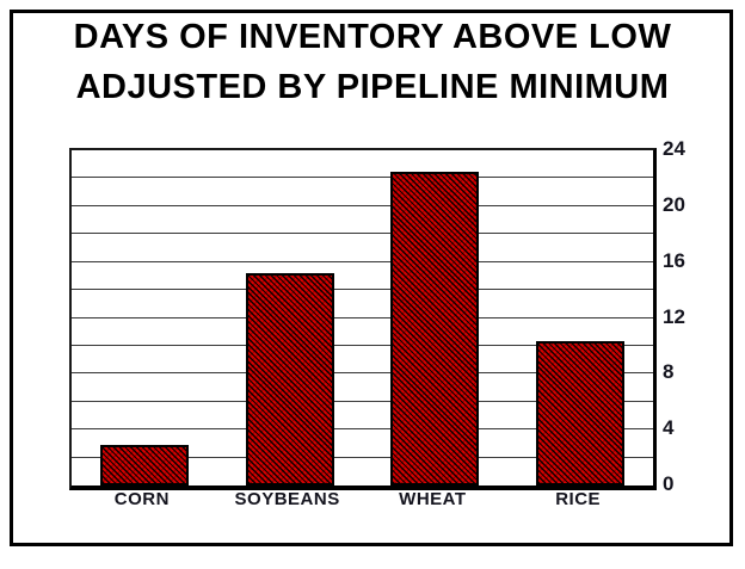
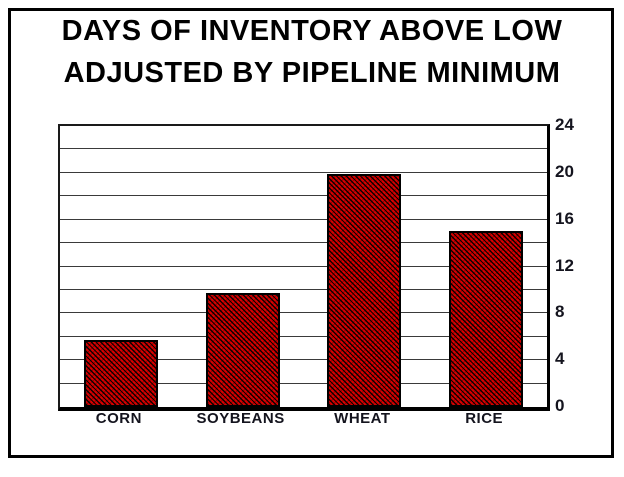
CORN: 2.9 -> 5.7
SOYBEANS: 15.2 -> 9.7
WHEAT: 22.5 -> 19.9
RICE: 10.3 -> 15.0
